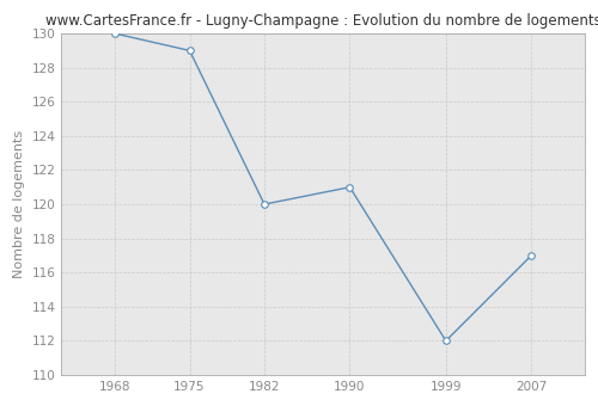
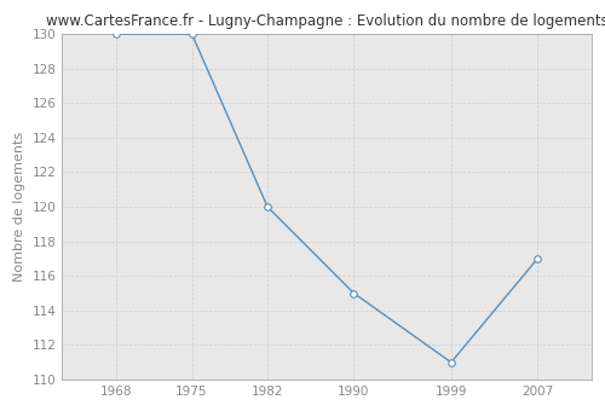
1975: 129 -> 130
1990: 121 -> 115
1999: 112 -> 111
